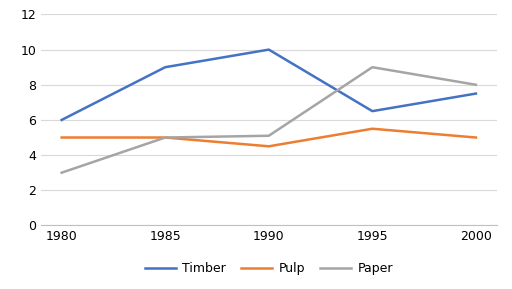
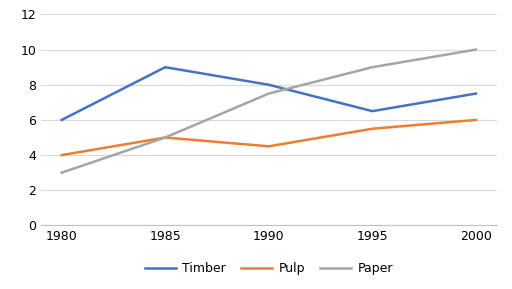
Pulp/1980: 5.0 -> 4.0
Timber/1990: 10.0 -> 8.0
Paper/1990: 5.1 -> 7.5
Pulp/2000: 5.0 -> 6.0
Paper/2000: 8.0 -> 10.0
